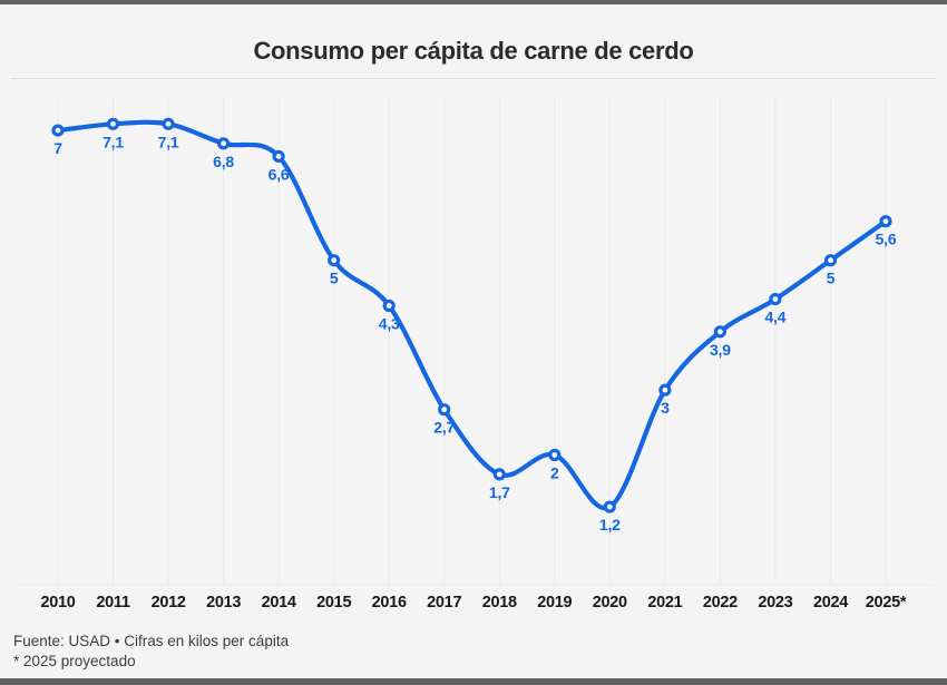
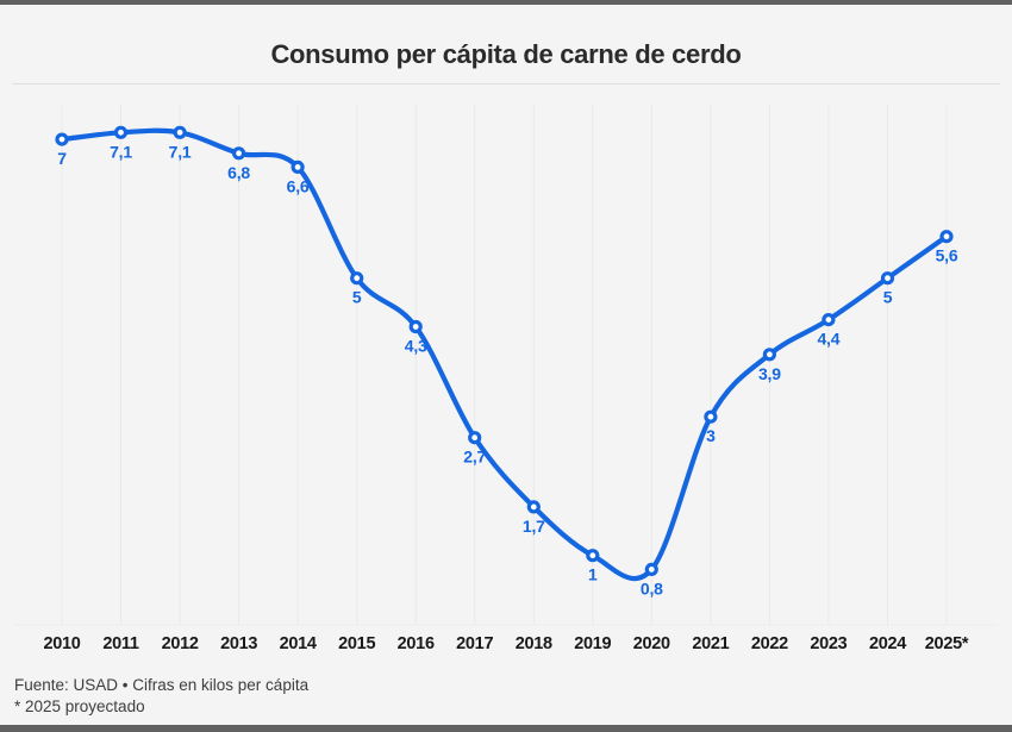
2019: 2 -> 1
2020: 1,2 -> 0,8
